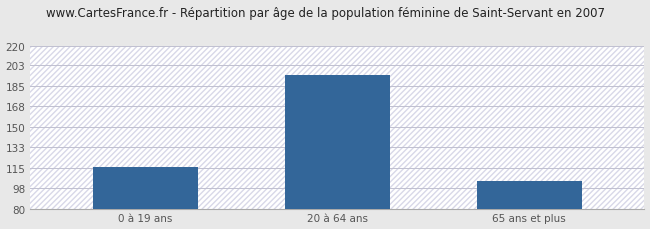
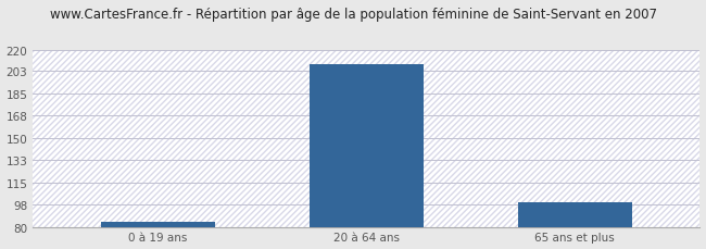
0 à 19 ans: 116 -> 84
20 à 64 ans: 195 -> 208
65 ans et plus: 104 -> 99
